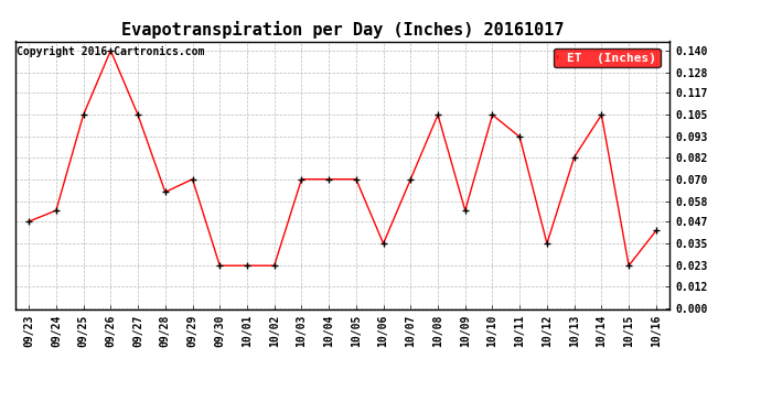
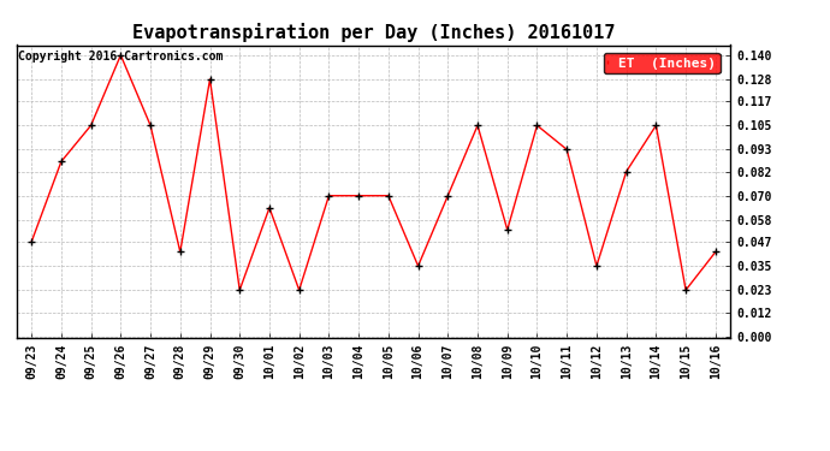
09/24: 0.053 -> 0.087
09/28: 0.063 -> 0.042
09/29: 0.070 -> 0.128
10/01: 0.023 -> 0.064
